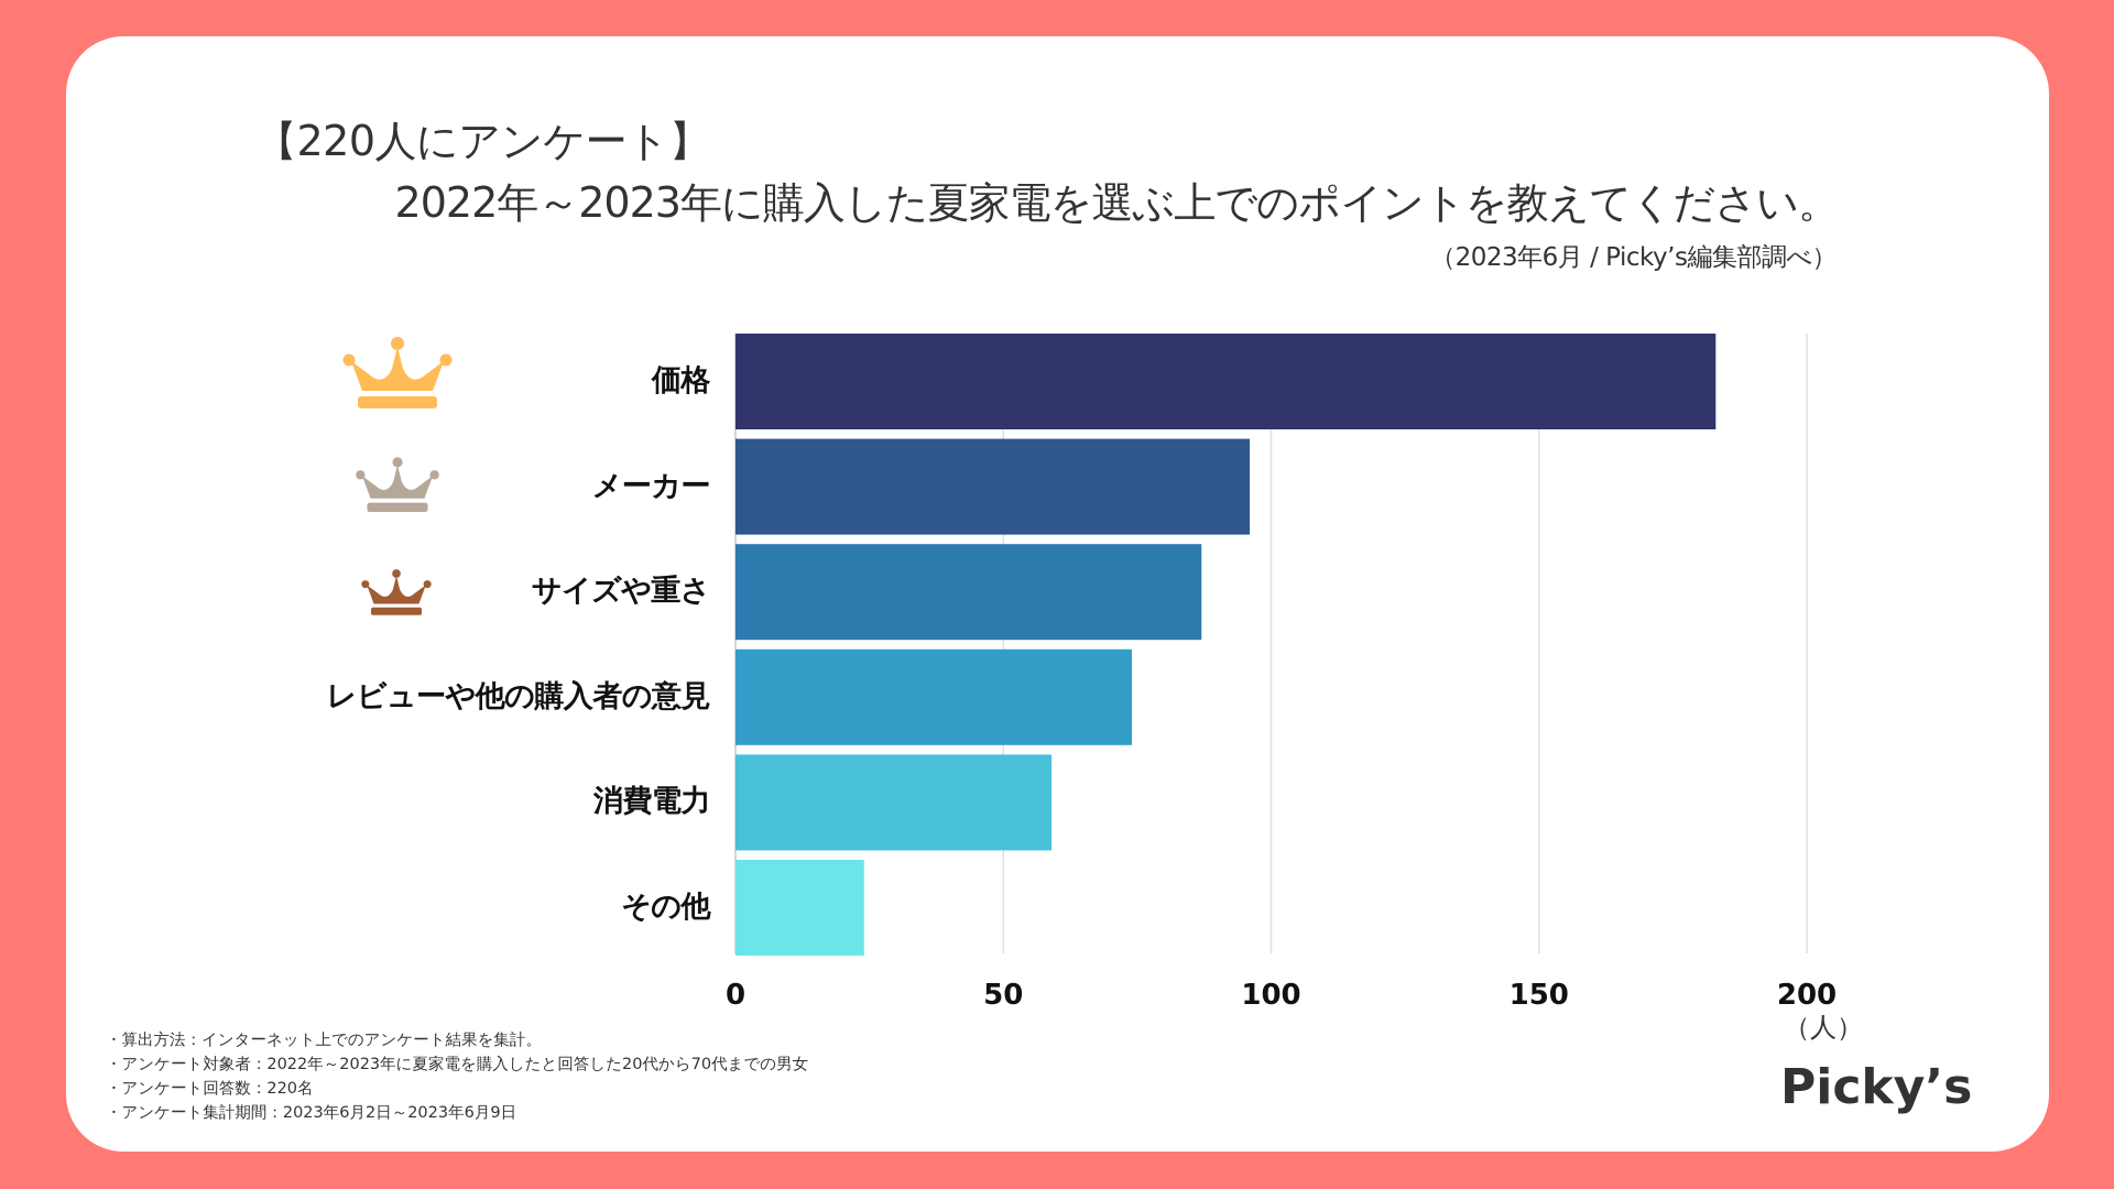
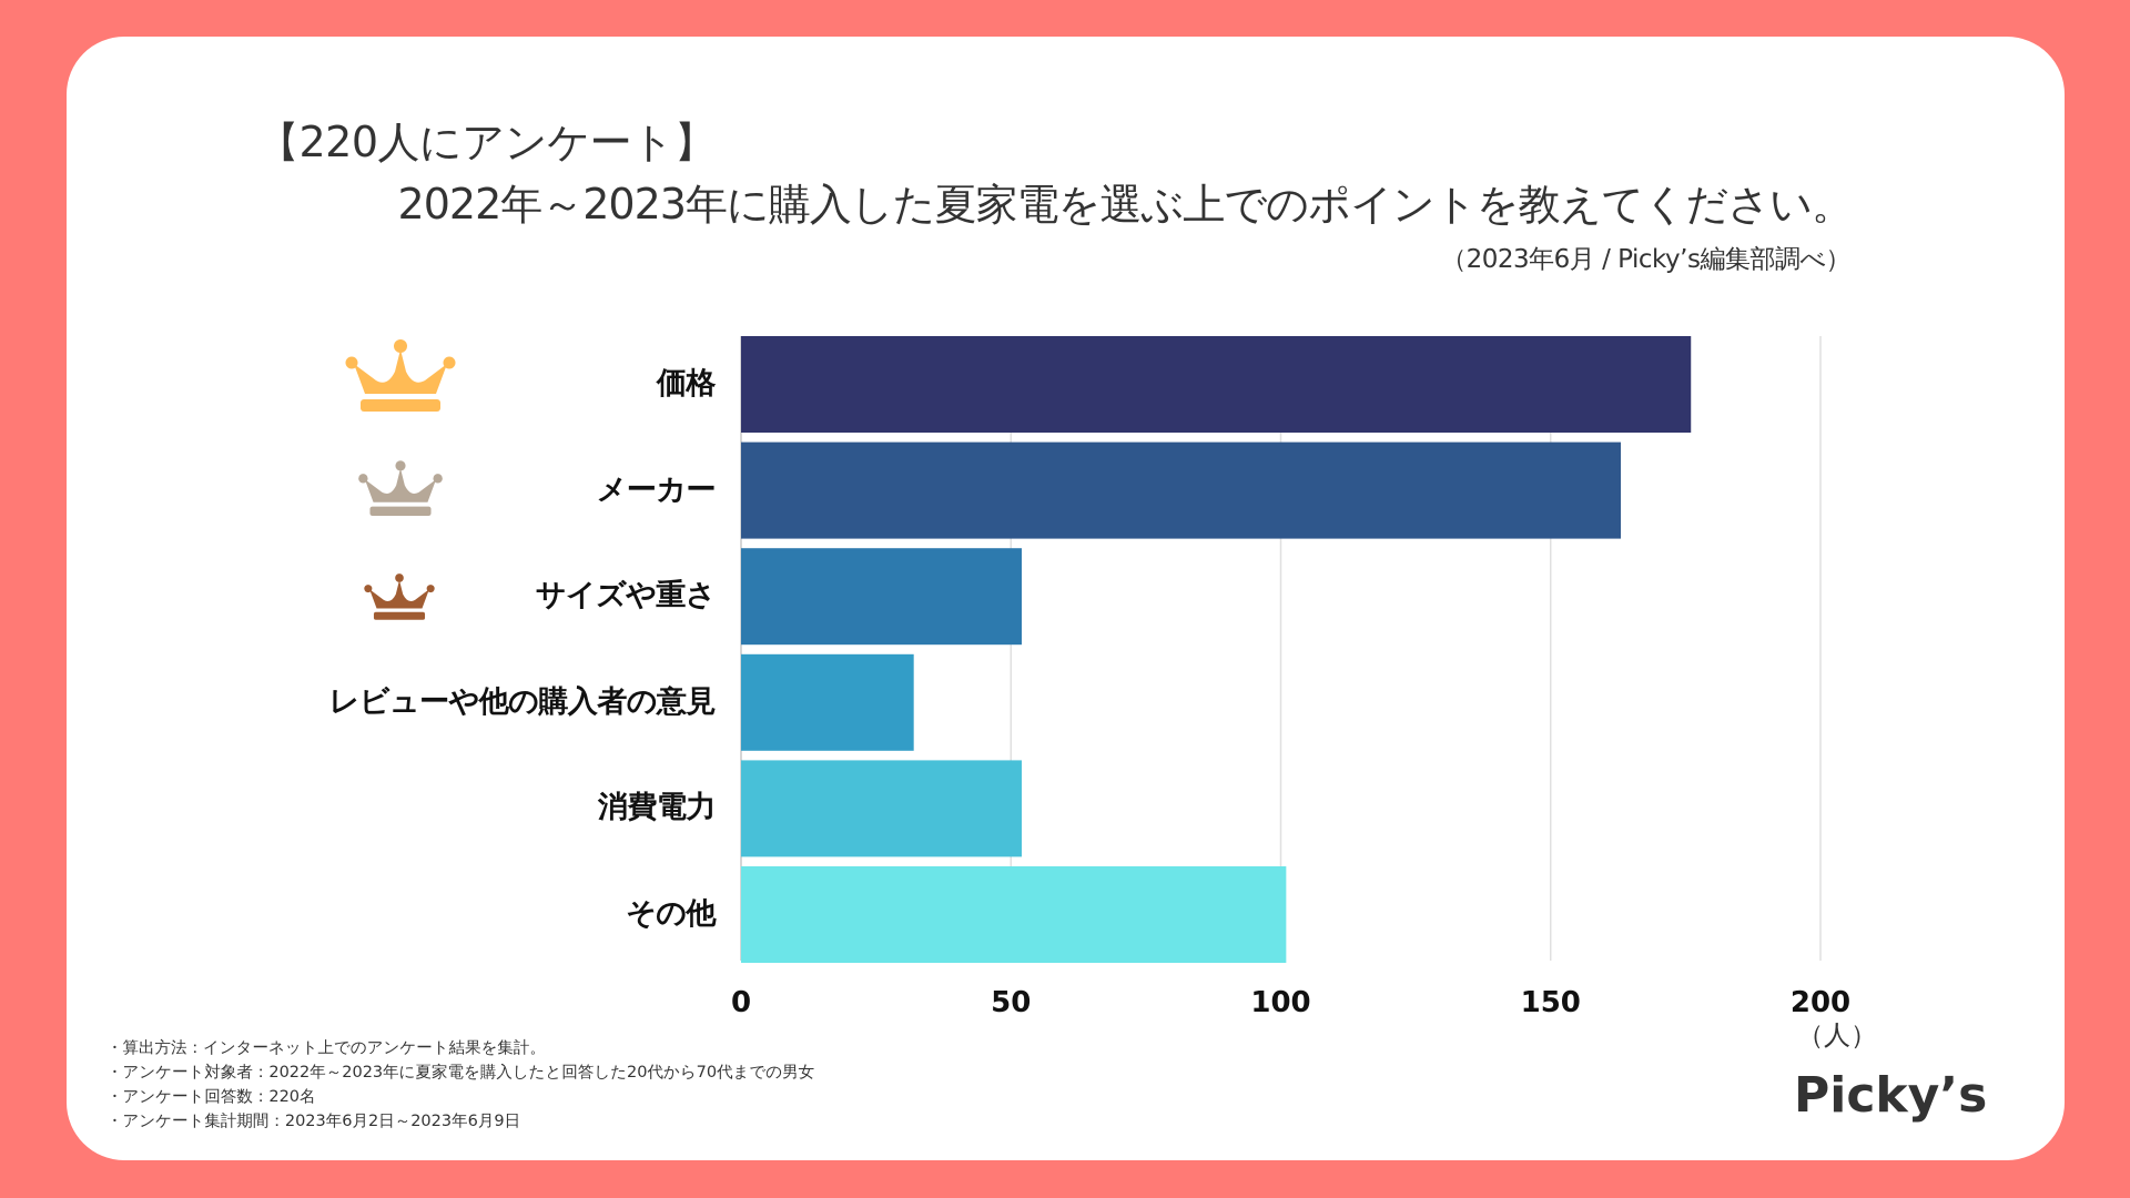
価格: 183 -> 176
メーカー: 96 -> 163
サイズや重さ: 87 -> 52
レビューや他の購入者の意見: 74 -> 32
消費電力: 59 -> 52
その他: 24 -> 101
